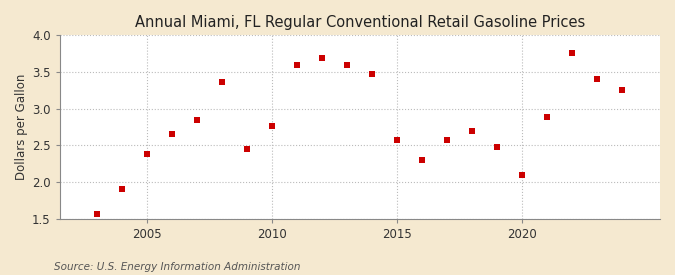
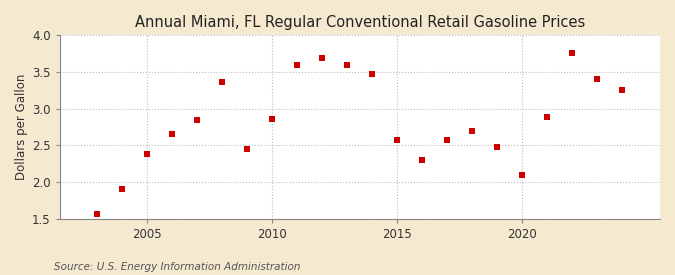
2010: 2.76 -> 2.86
